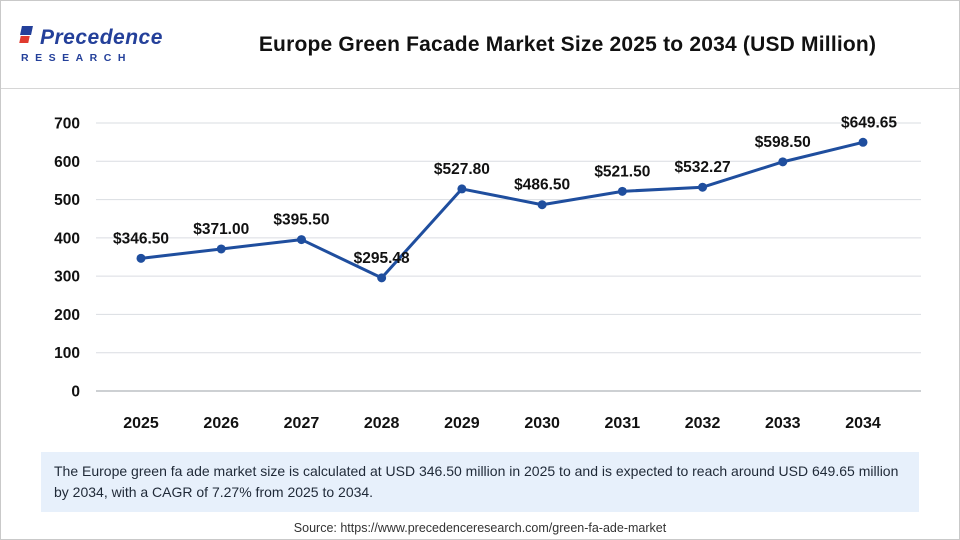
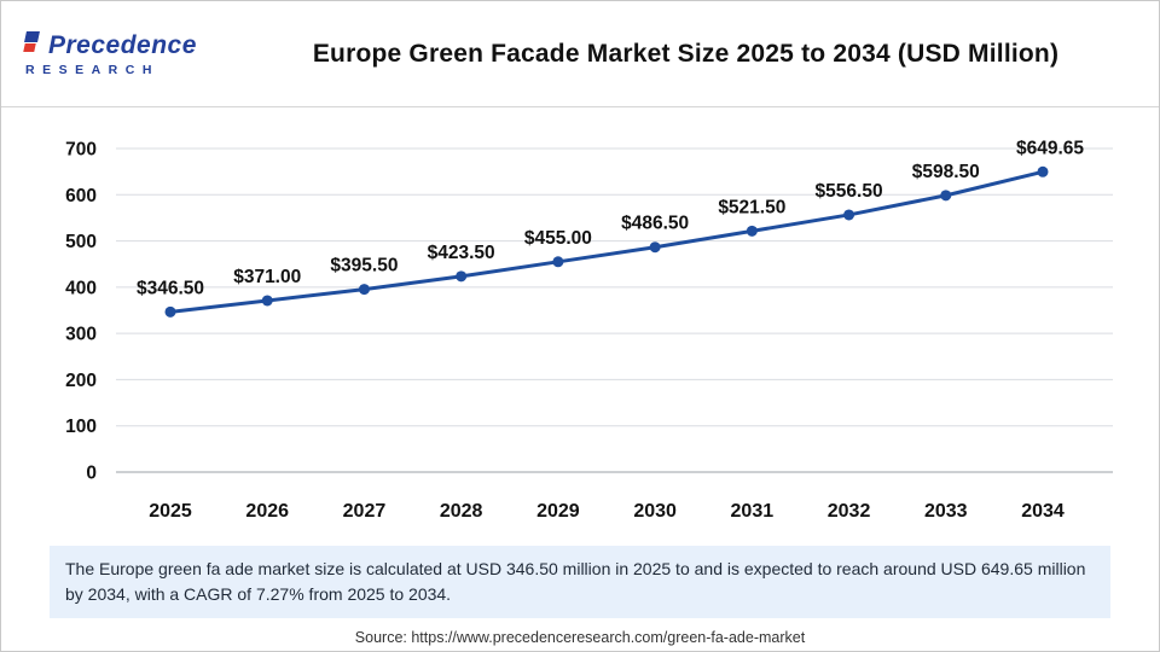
2028: $295.48 -> $423.50
2029: $527.80 -> $455.00
2032: $532.27 -> $556.50
